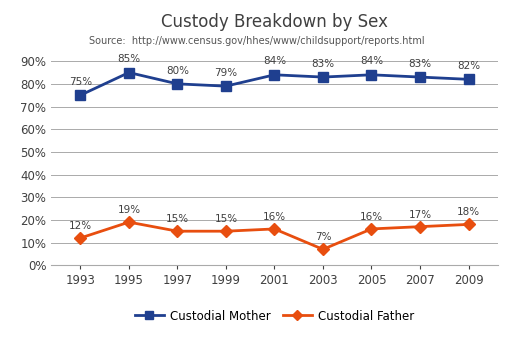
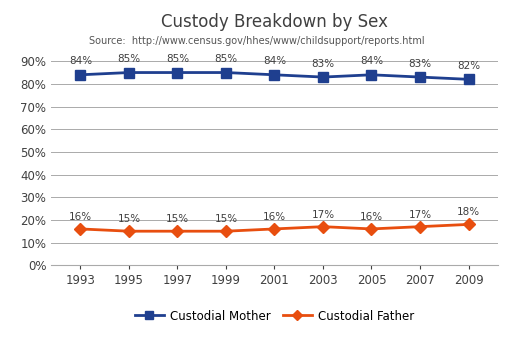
Custodial Mother/1993: 75% -> 84%
Custodial Father/1993: 12% -> 16%
Custodial Father/1995: 19% -> 15%
Custodial Mother/1997: 80% -> 85%
Custodial Mother/1999: 79% -> 85%
Custodial Father/2003: 7% -> 17%
